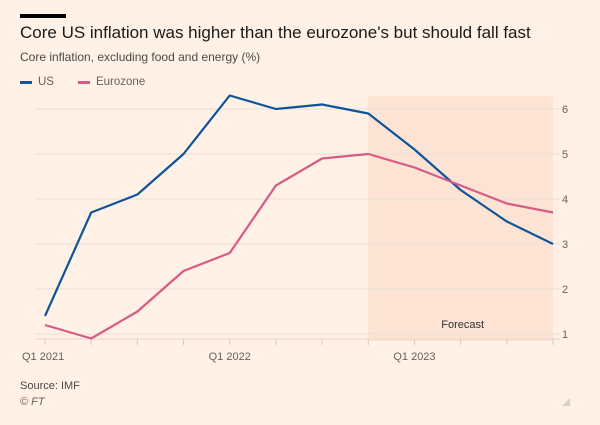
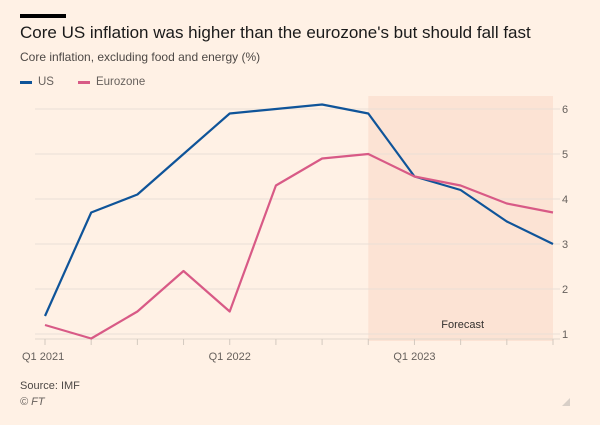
US/Q1 2022: 6.3 -> 5.9
Eurozone/Q1 2022: 2.8 -> 1.5
US/Q1 2023: 5.1 -> 4.5
Eurozone/Q1 2023: 4.7 -> 4.5
